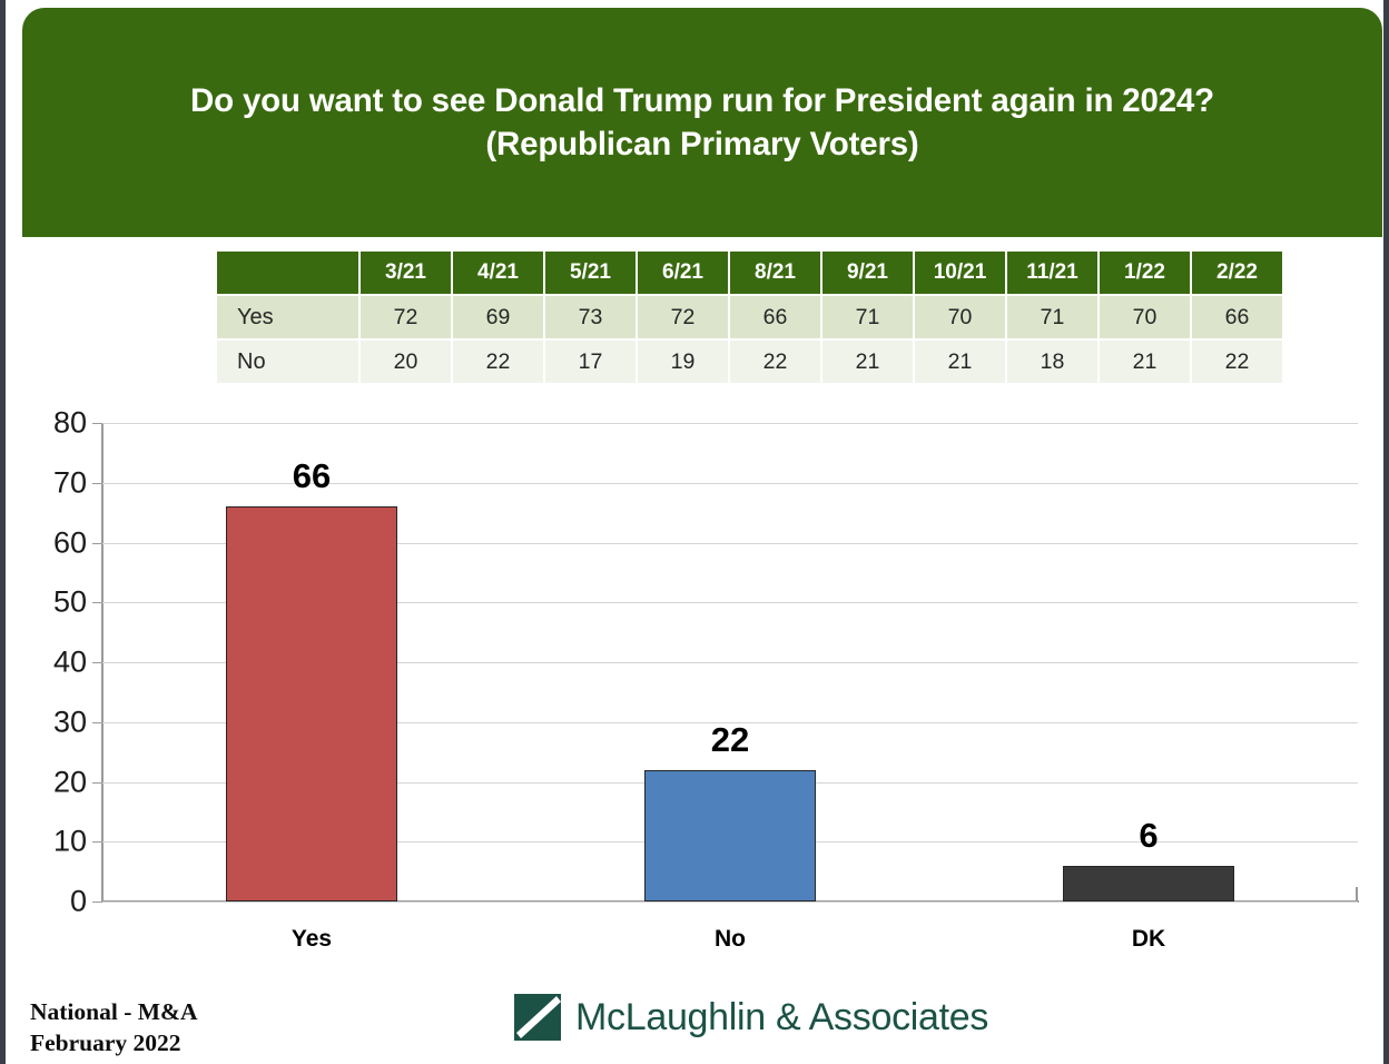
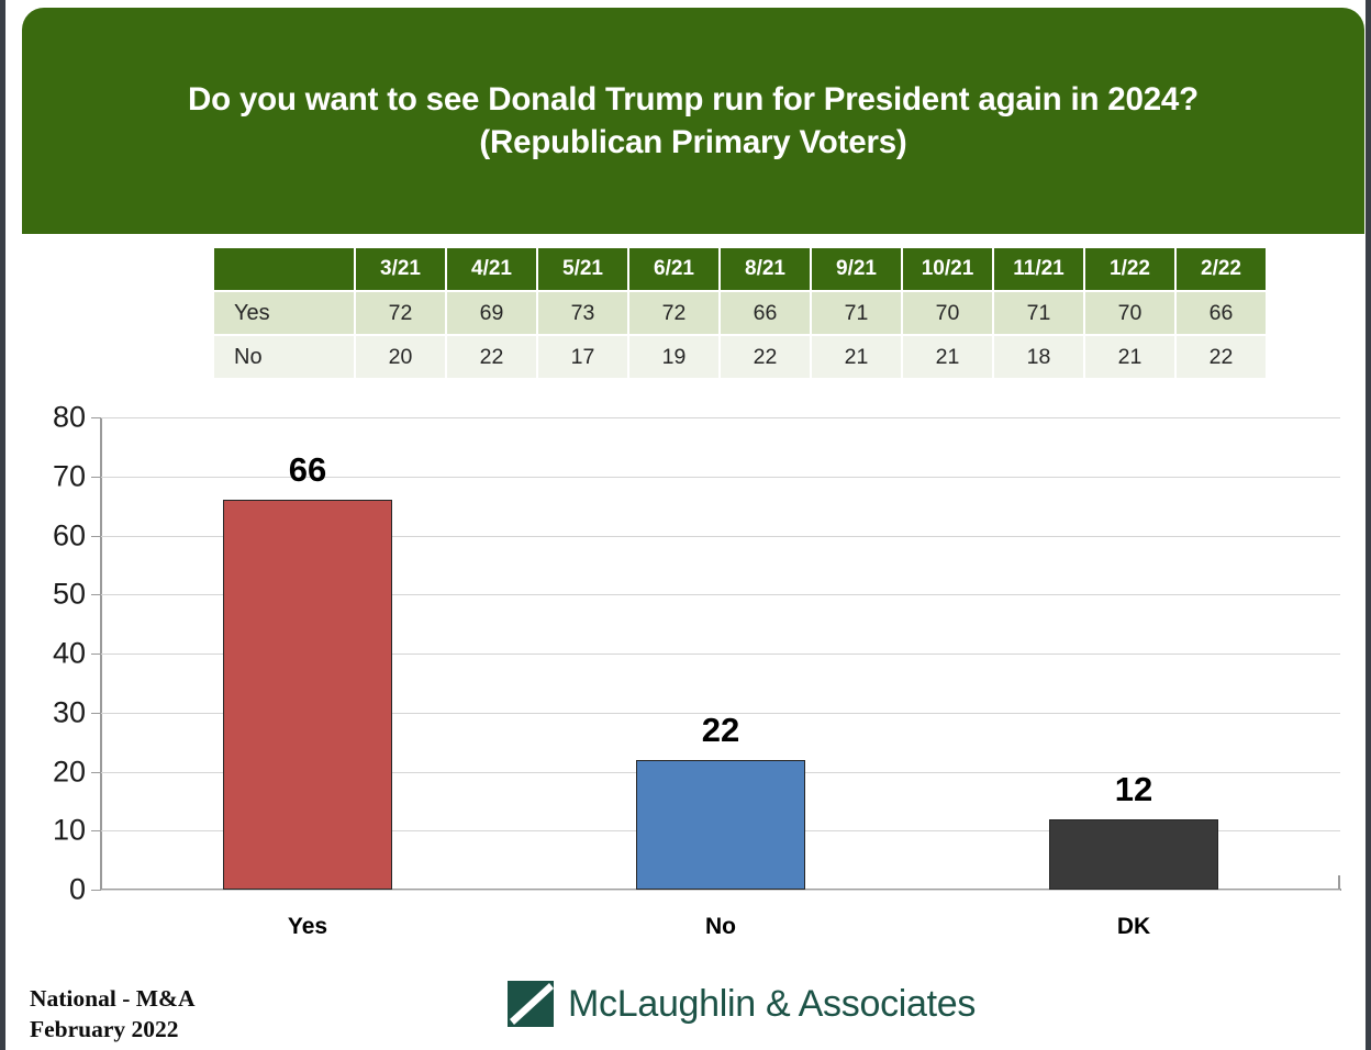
DK: 6 -> 12
